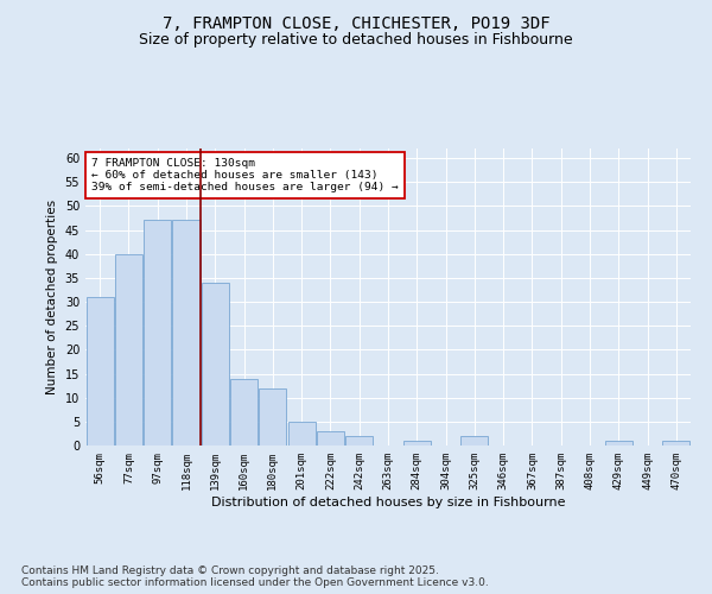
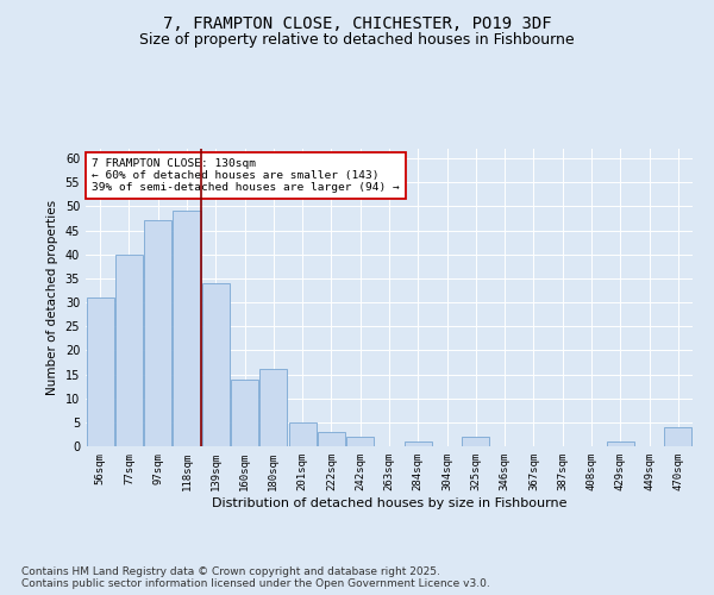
118sqm: 47 -> 49
180sqm: 12 -> 16
470sqm: 1 -> 4
